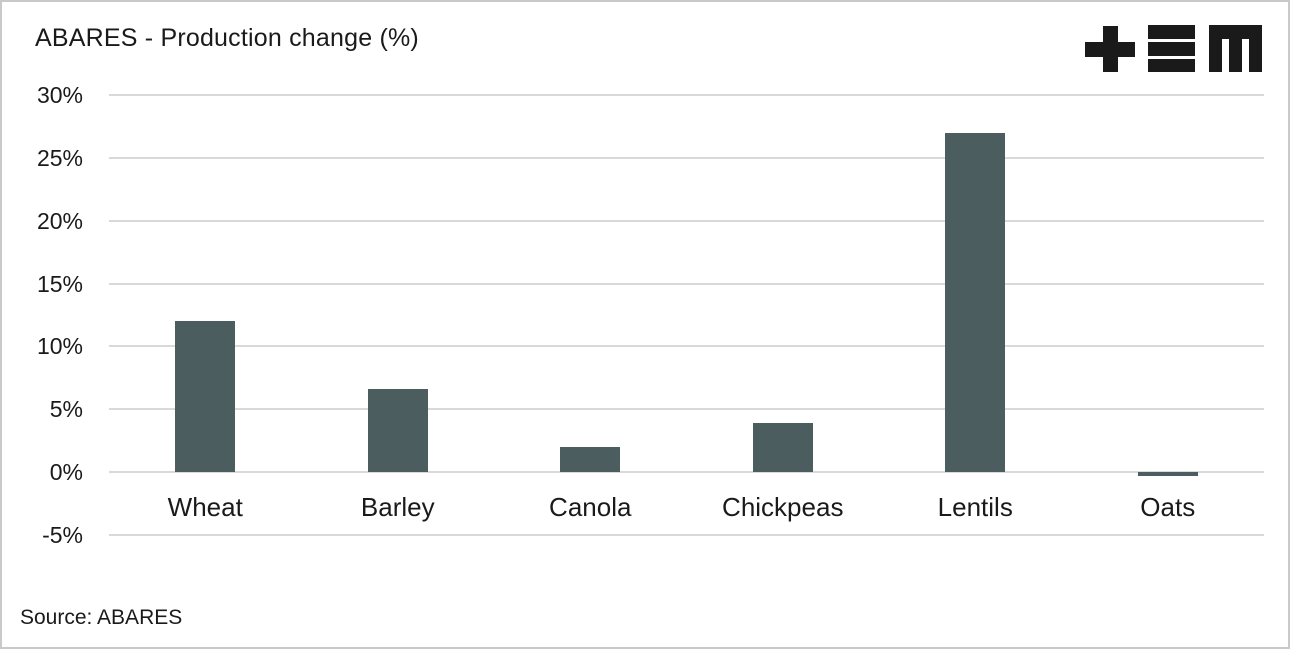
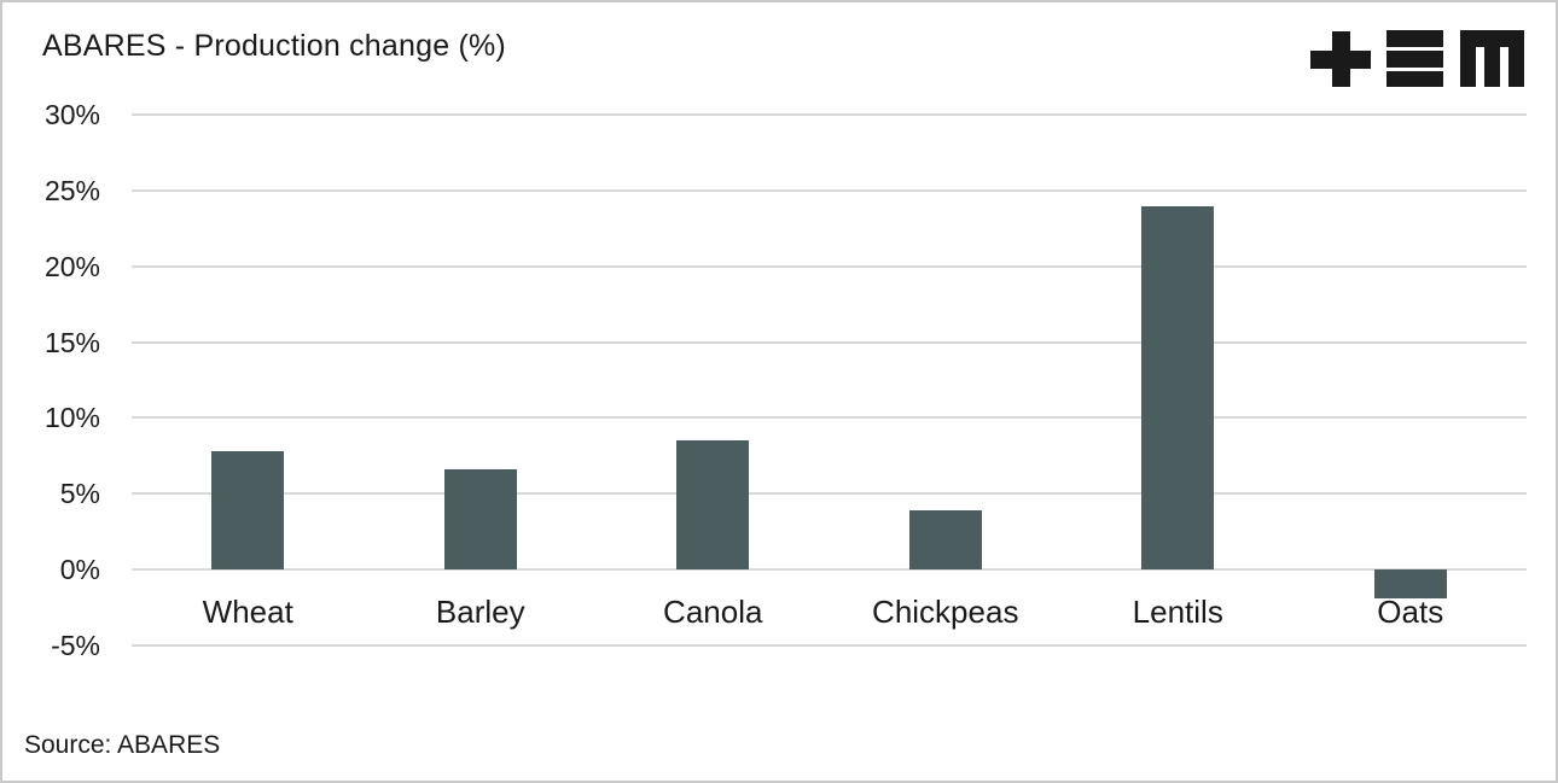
Wheat: 12.0% -> 7.8%
Canola: 2.0% -> 8.5%
Lentils: 27.0% -> 24.0%
Oats: -0.3% -> -1.9%
